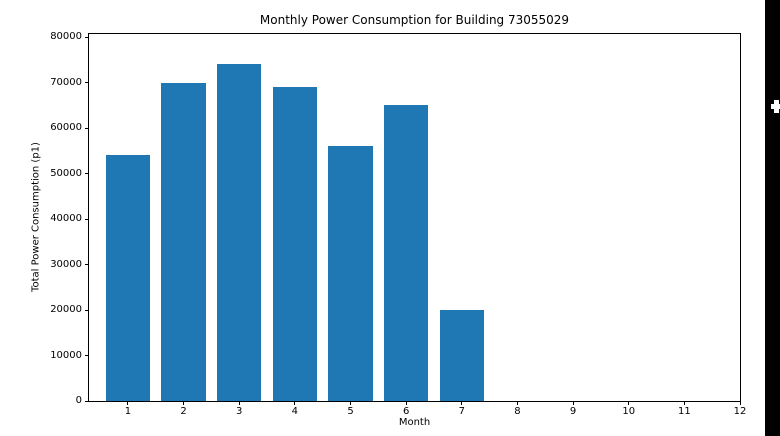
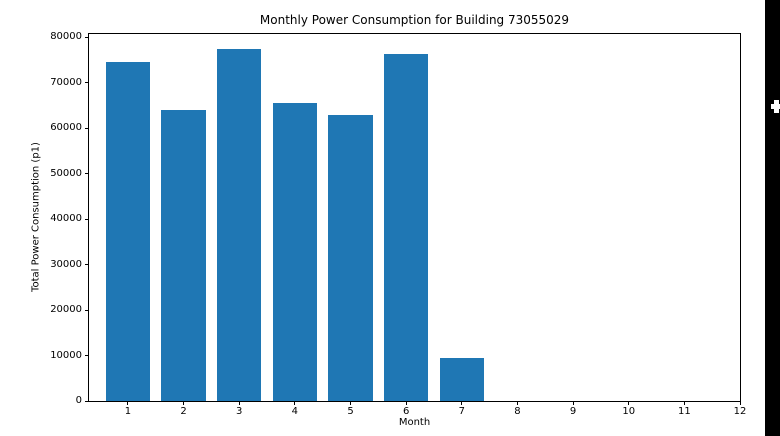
1: 54000 -> 74000
2: 70000 -> 64000
3: 74000 -> 77000
4: 69000 -> 66000
5: 56000 -> 63000
6: 65000 -> 76000
7: 20000 -> 10000
